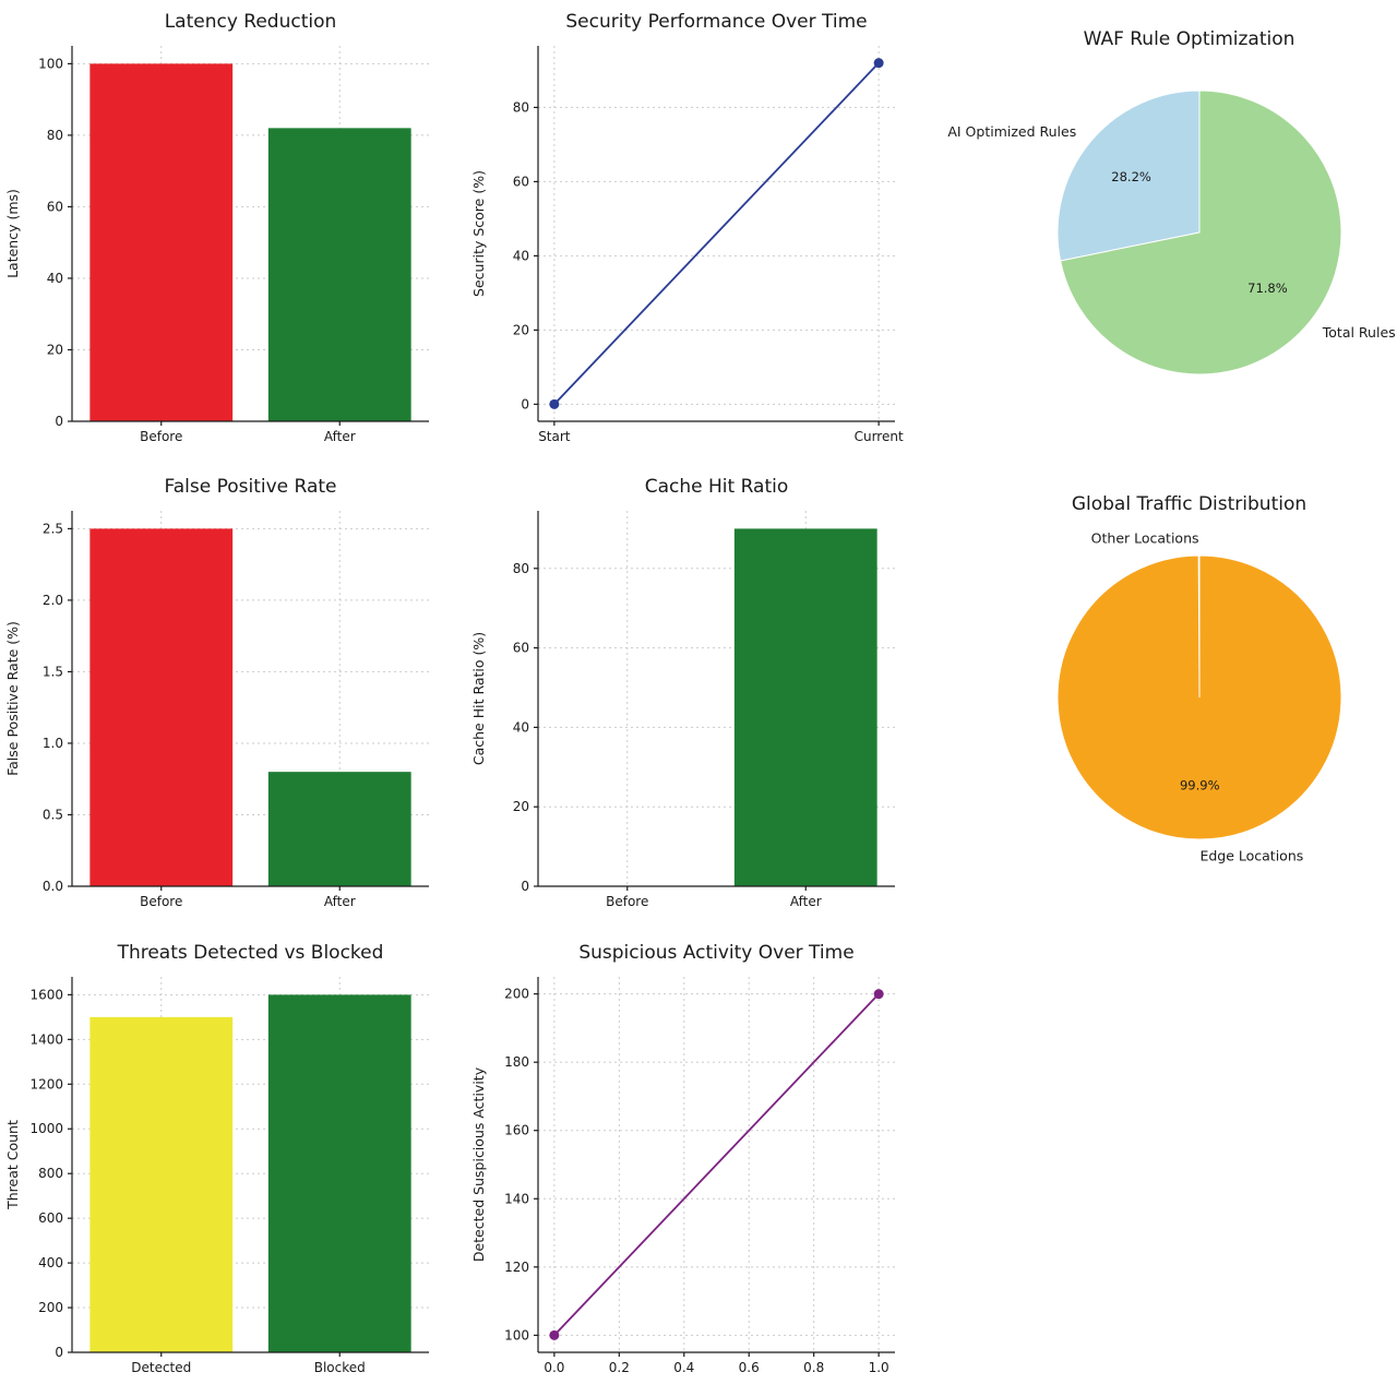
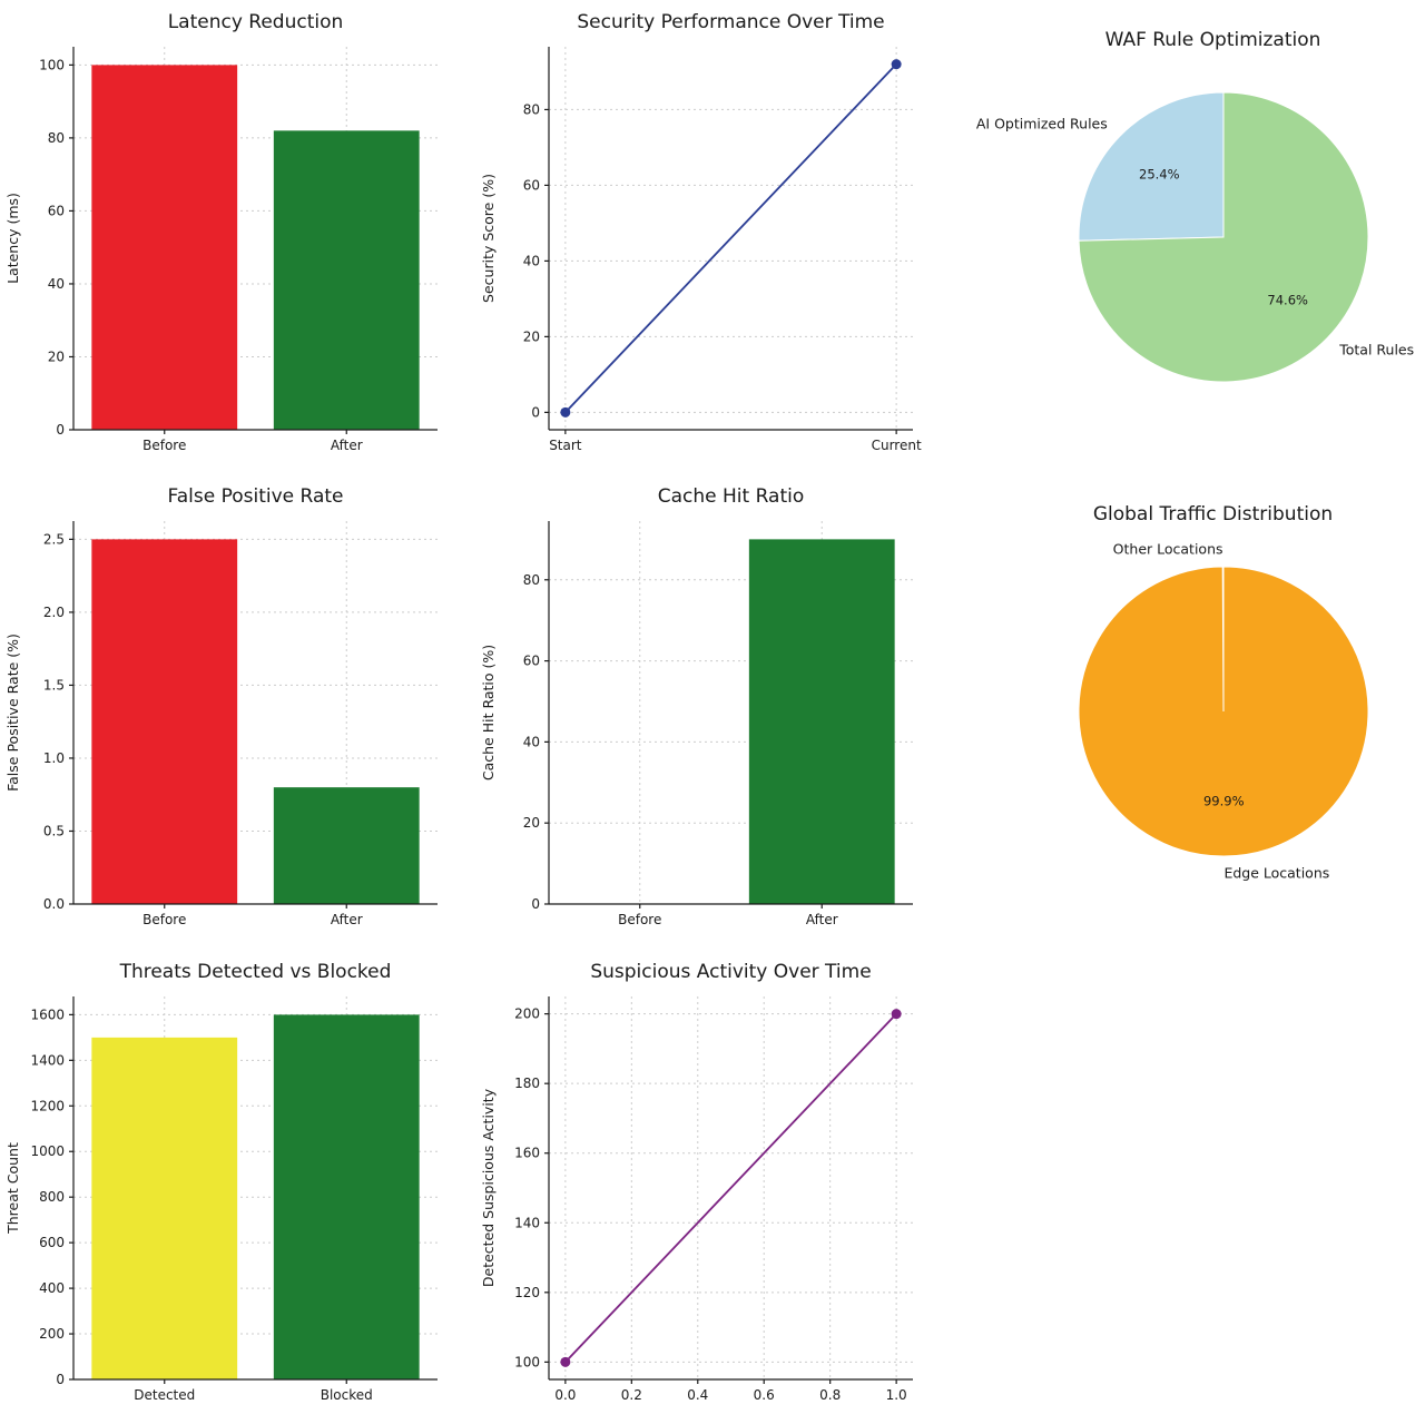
WAF Rule Optimization/AI Optimized Rules: 28.2% -> 25.4%
WAF Rule Optimization/Total Rules: 71.8% -> 74.6%
